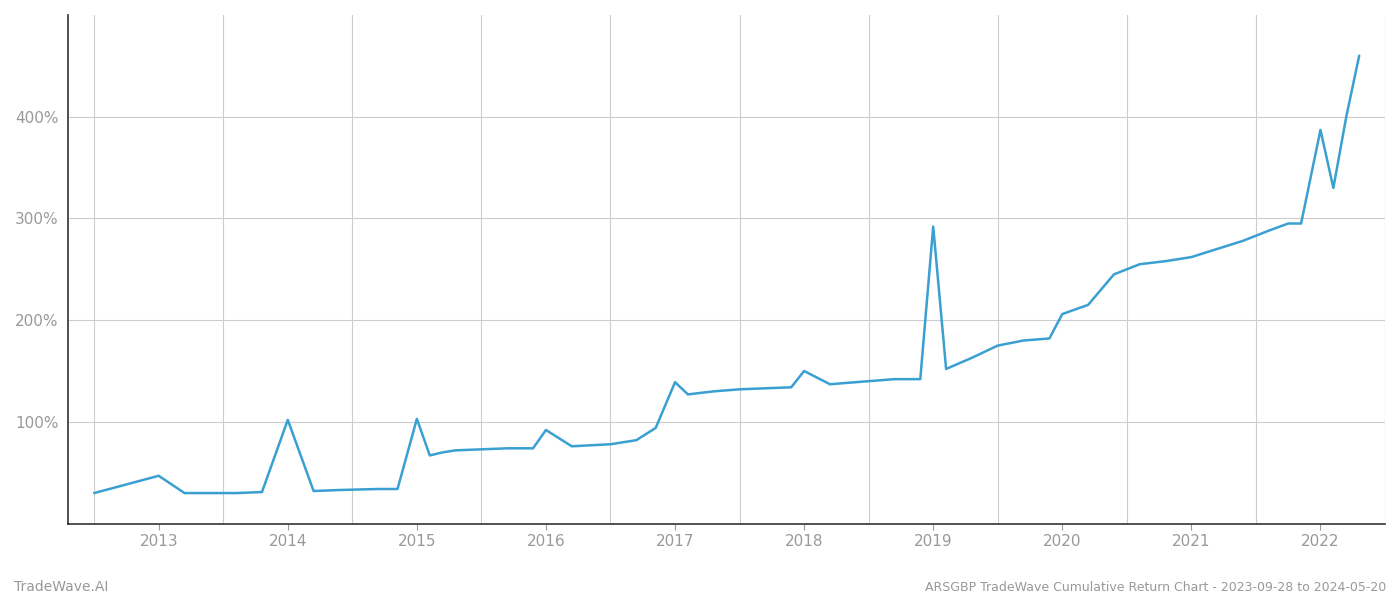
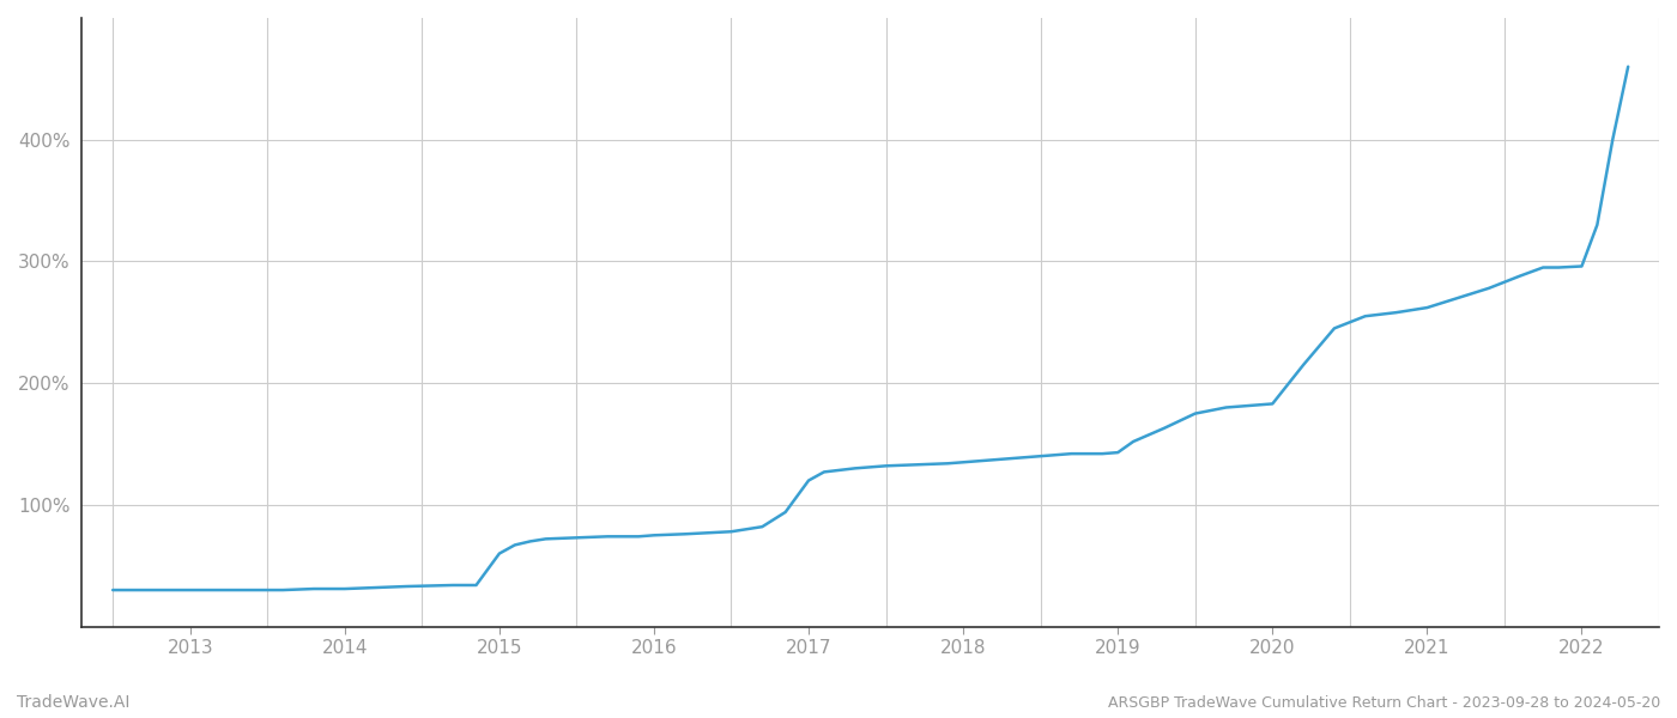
2013: 47% -> 30%
2014: 102% -> 31%
2015: 103% -> 60%
2016: 92% -> 75%
2017: 139% -> 120%
2018: 150% -> 135%
2019: 292% -> 143%
2020: 206% -> 183%
2022: 387% -> 296%
